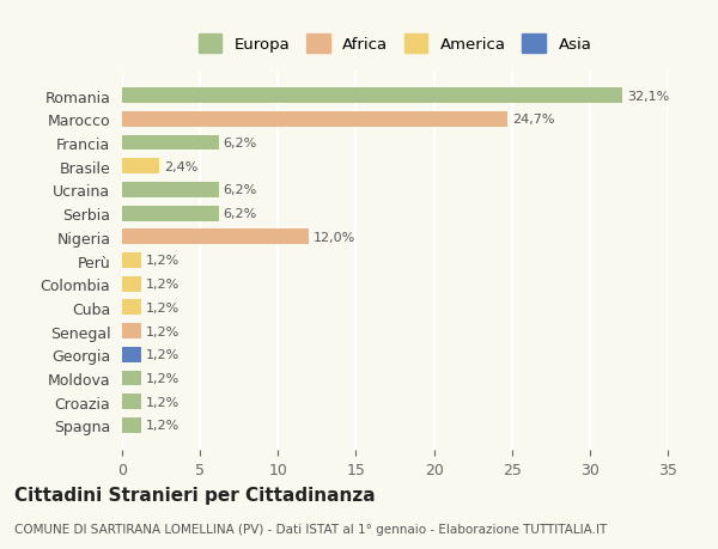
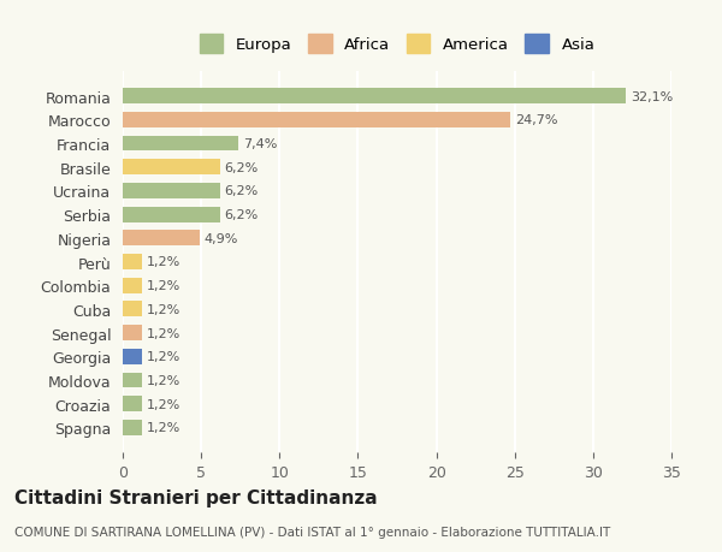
Francia: 6,2% -> 7,4%
Brasile: 2,4% -> 6,2%
Nigeria: 12,0% -> 4,9%
